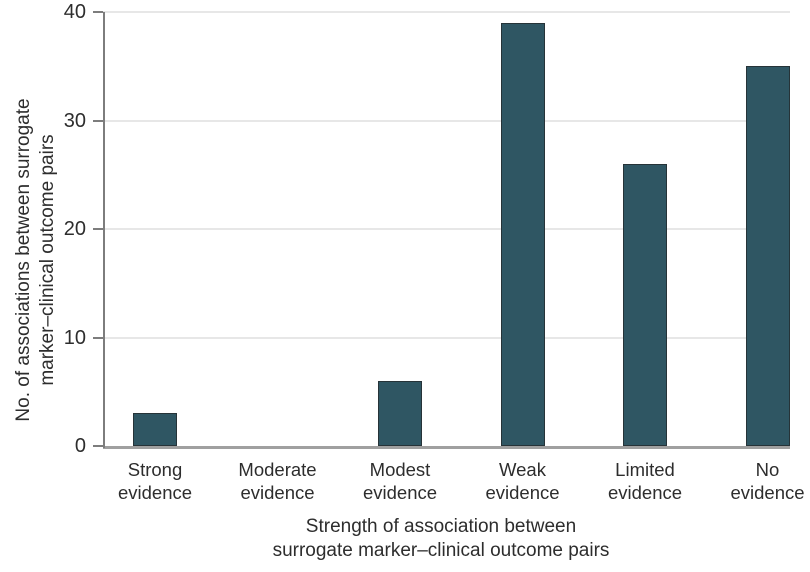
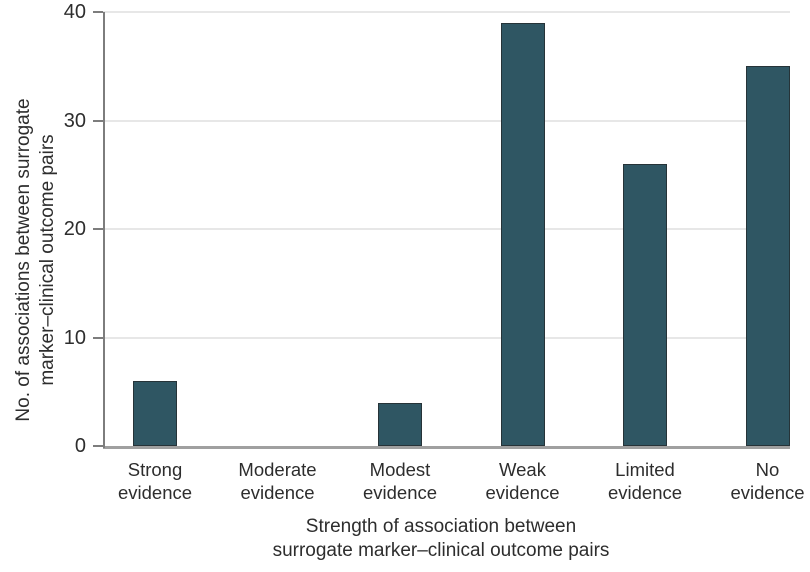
Strong evidence: 3 -> 6
Modest evidence: 6 -> 4
